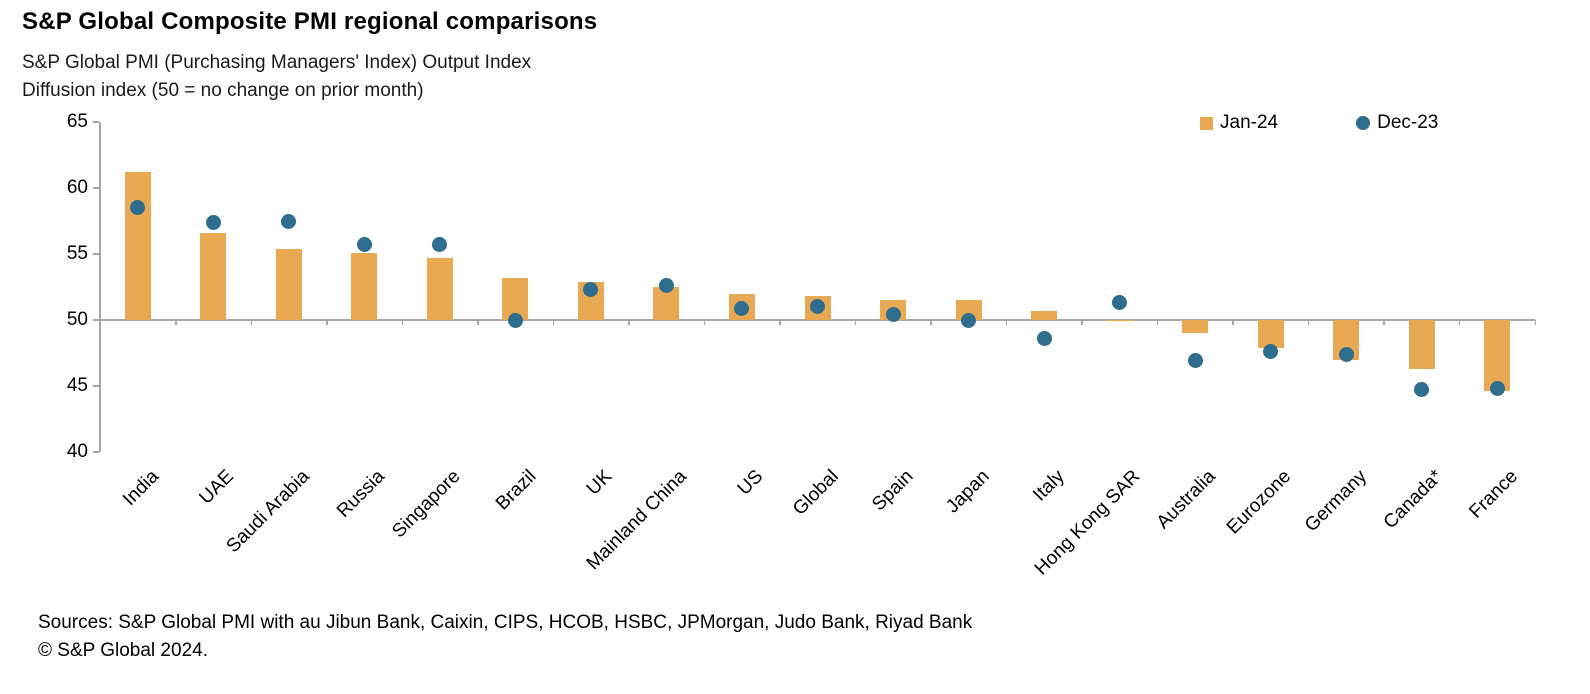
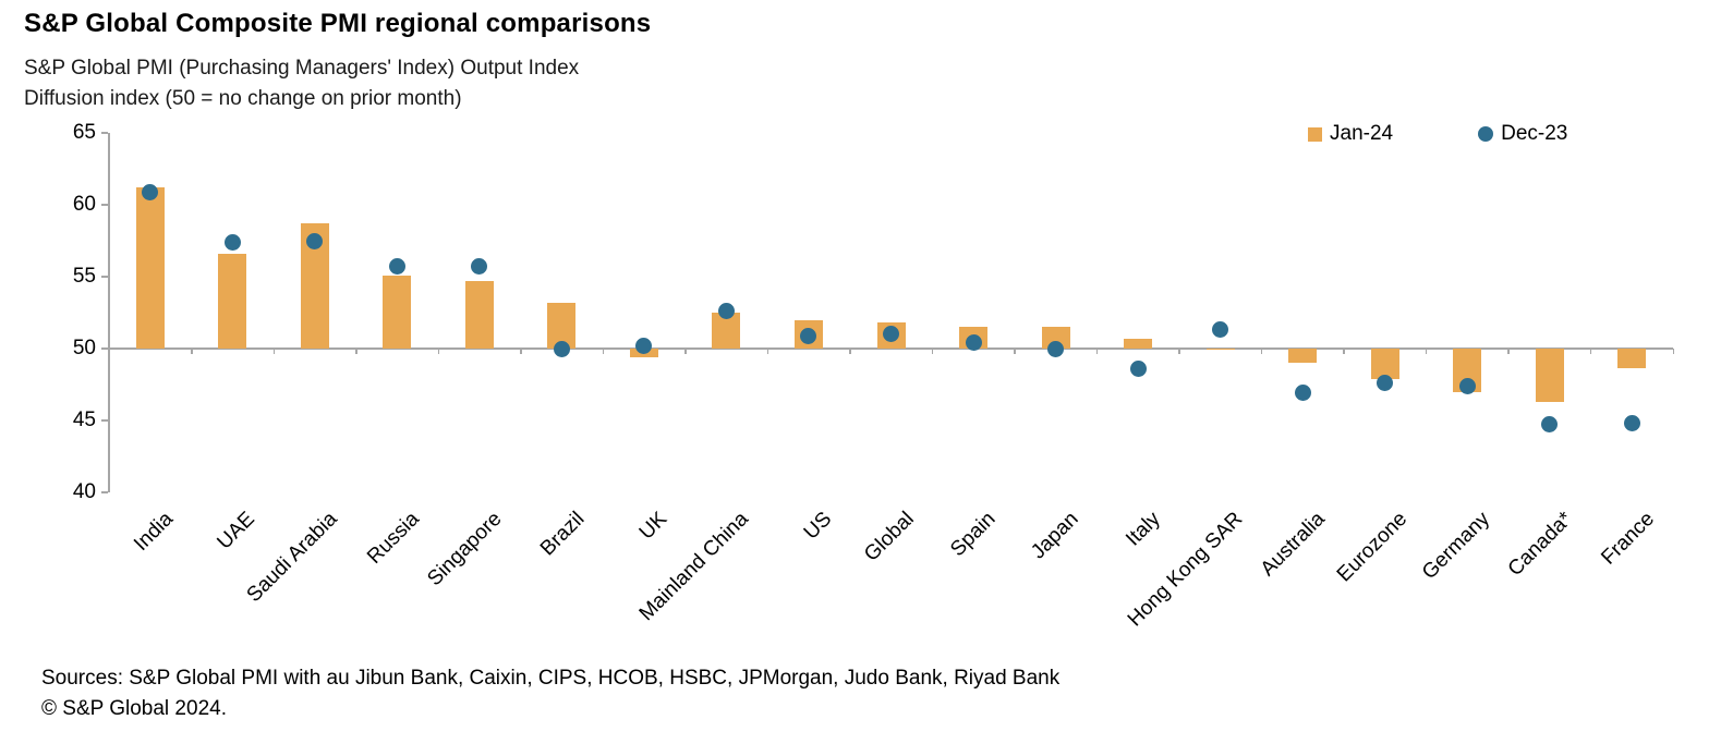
Dec-23/India: 58.5 -> 60.9
Jan-24/Saudi Arabia: 55.4 -> 58.7
Jan-24/UK: 52.9 -> 49.4
Dec-23/UK: 52.3 -> 50.2
Jan-24/France: 44.6 -> 48.6
